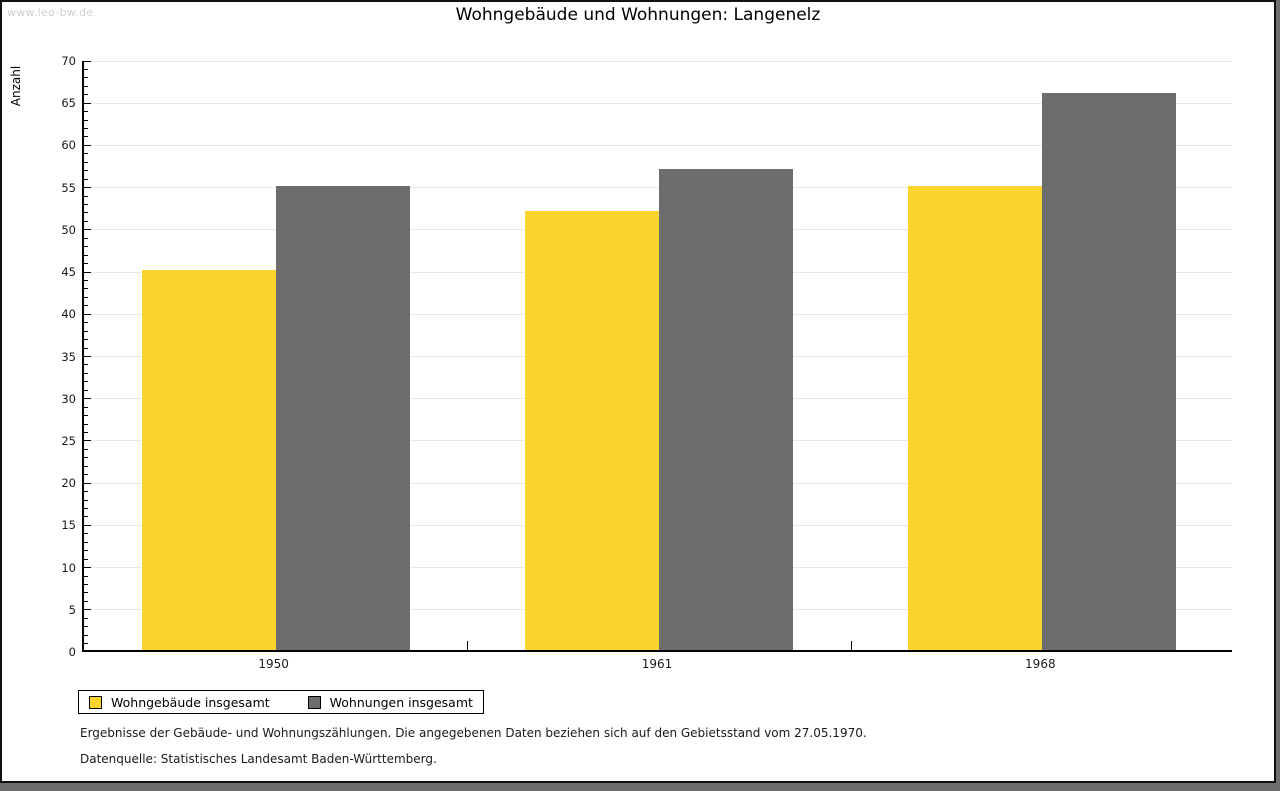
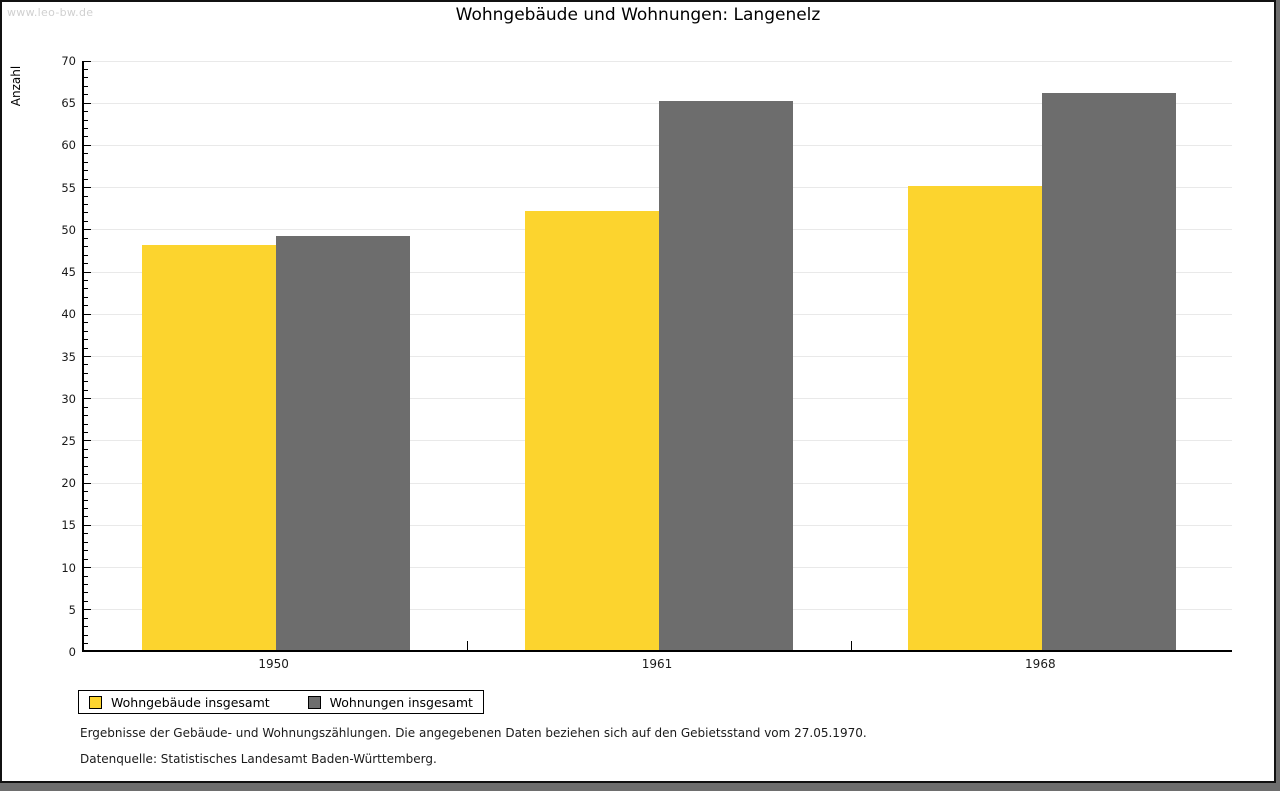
Wohngebäude insgesamt/1950: 45 -> 48
Wohnungen insgesamt/1950: 55 -> 49
Wohnungen insgesamt/1961: 57 -> 65
